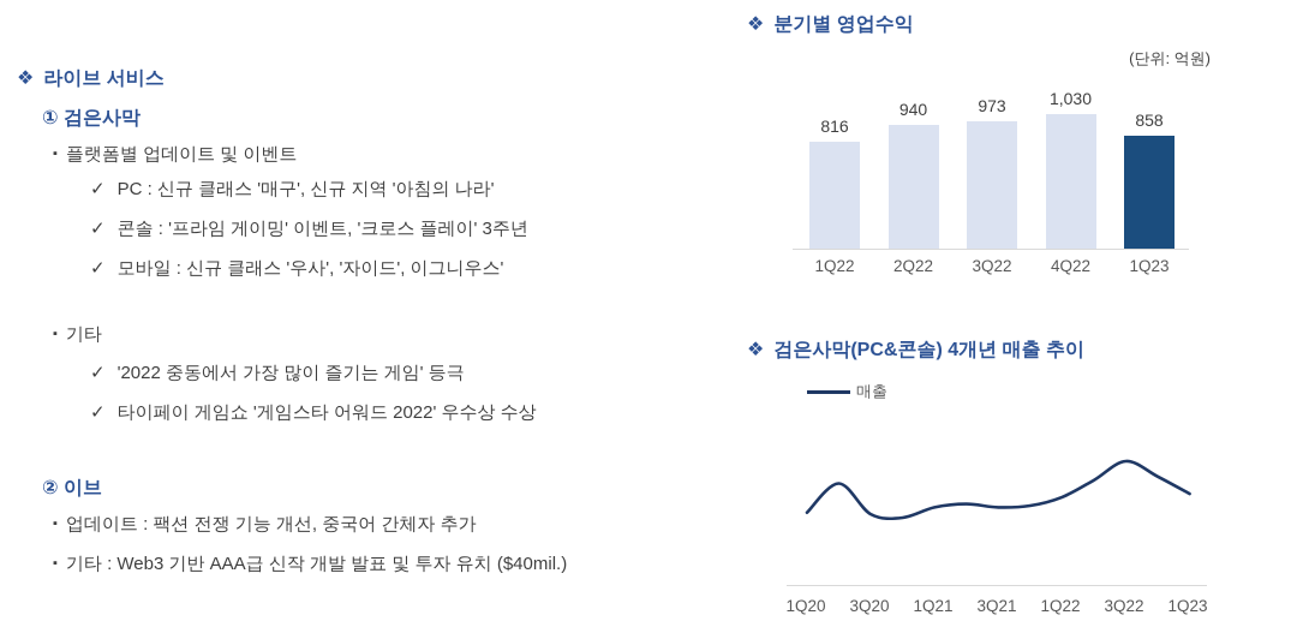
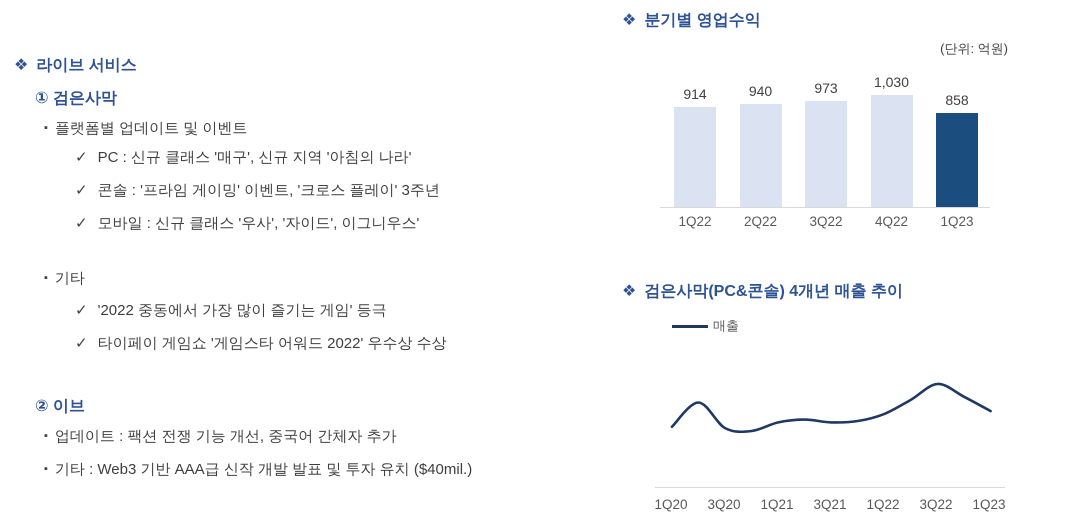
분기별 영업수익/1Q22: 816 -> 914
